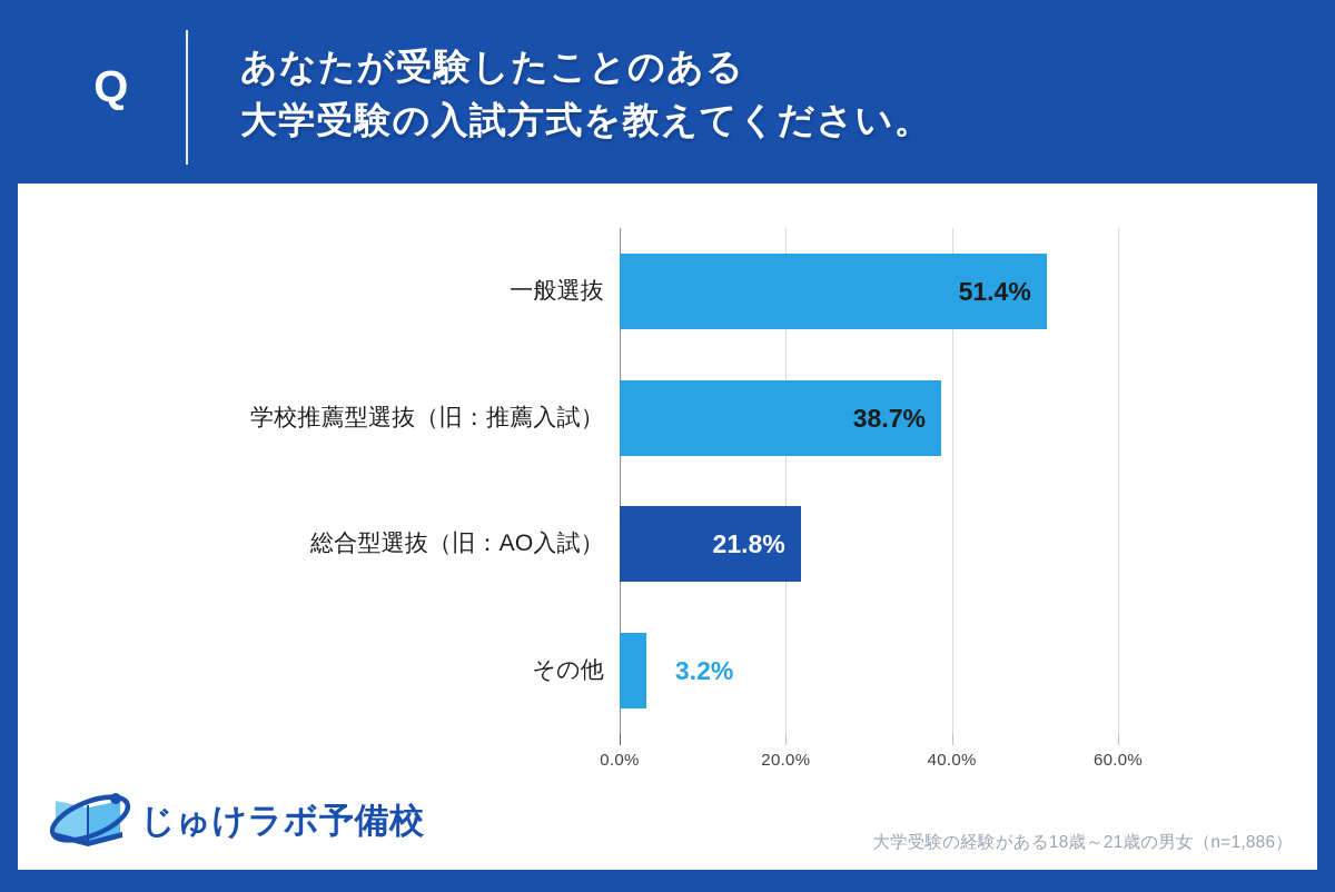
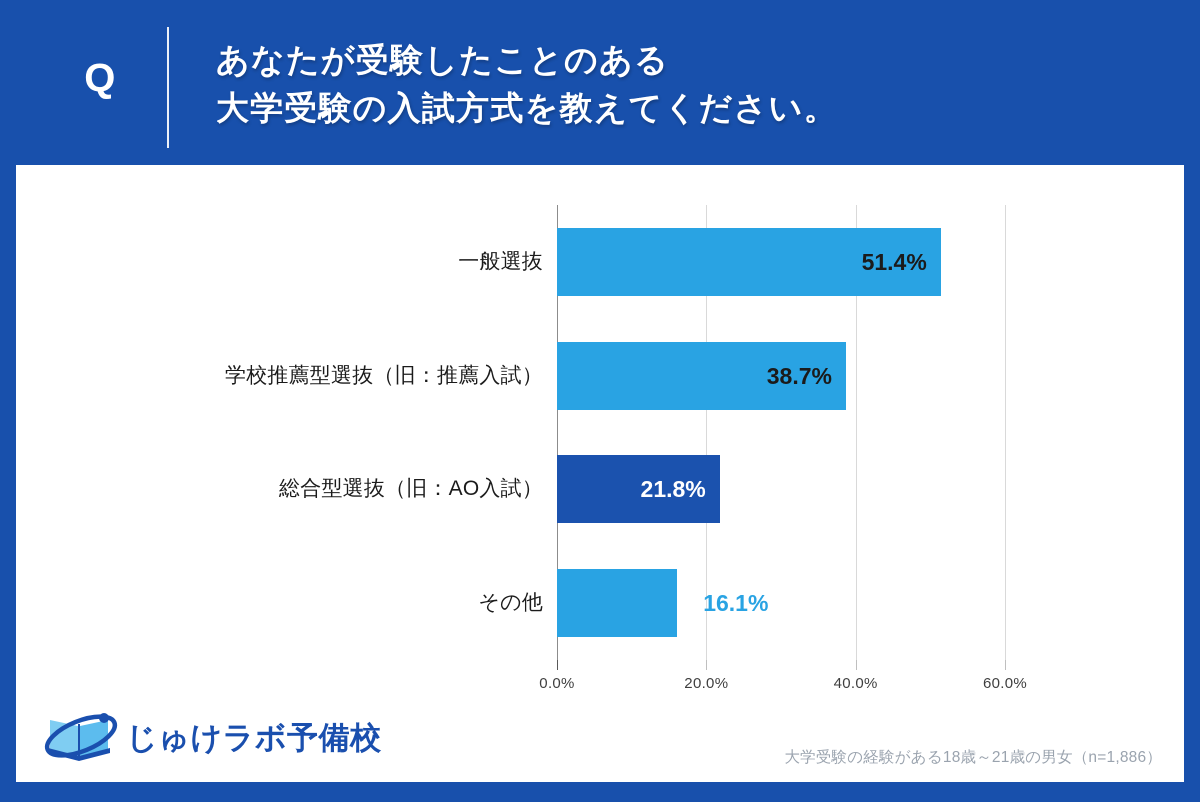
その他: 3.2% -> 16.1%
